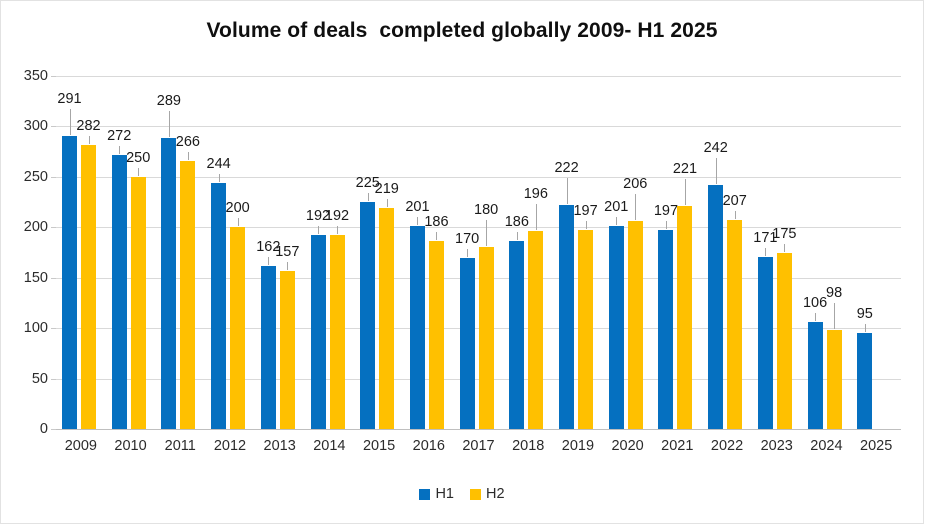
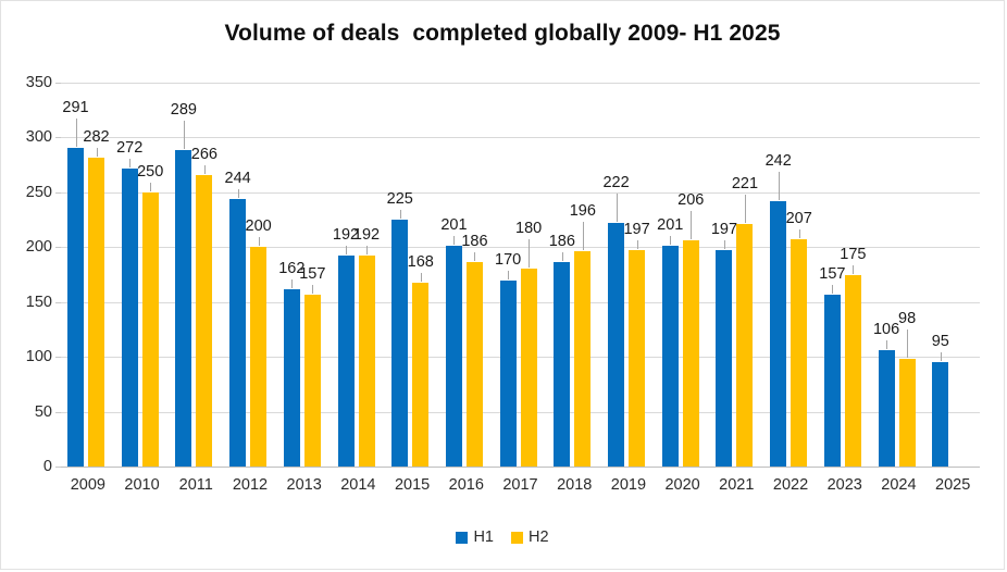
H2/2015: 219 -> 168
H1/2023: 171 -> 157
